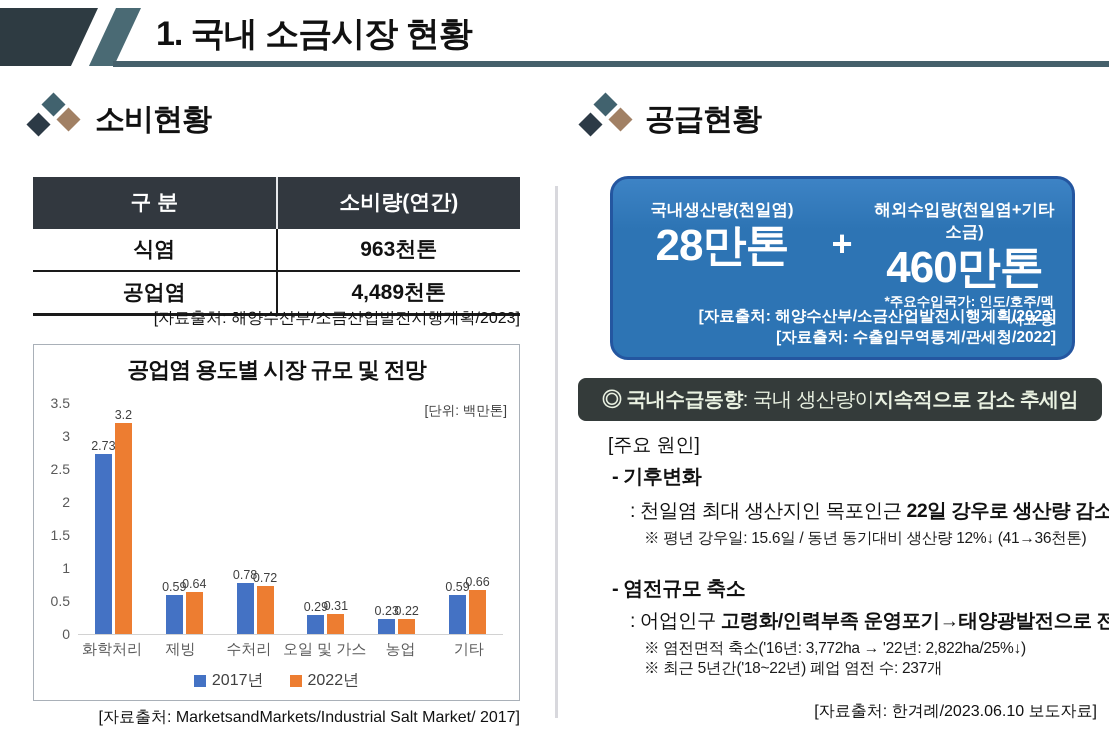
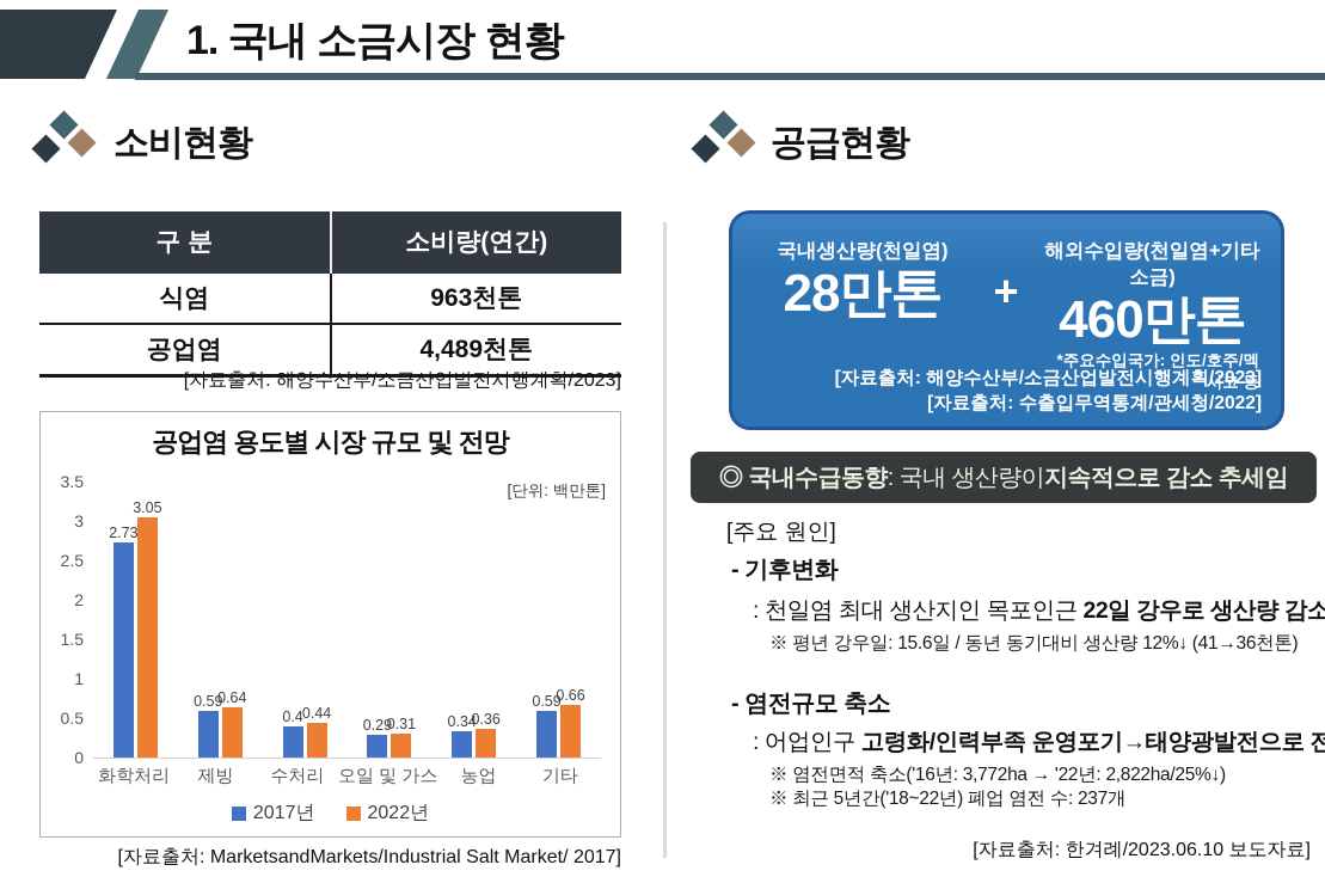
2022년/화학처리: 3.2 -> 3.05
2017년/수처리: 0.78 -> 0.4
2022년/수처리: 0.72 -> 0.44
2017년/농업: 0.23 -> 0.34
2022년/농업: 0.22 -> 0.36
